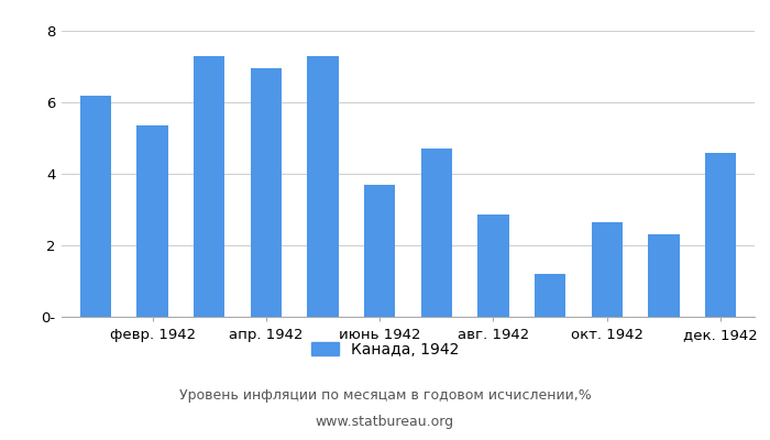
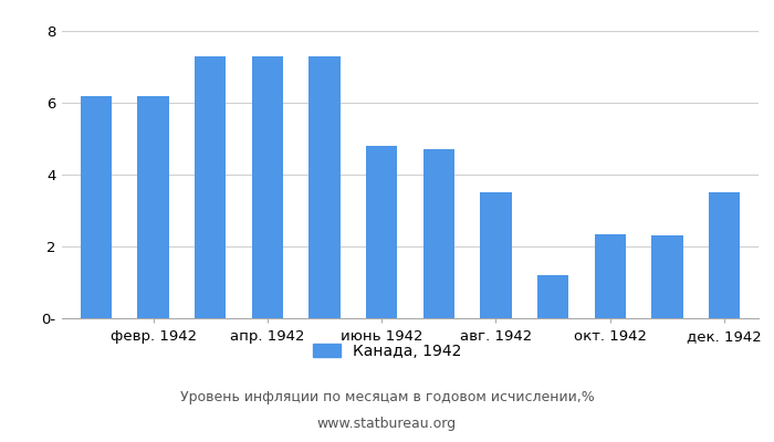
февр. 1942: 5.35 -> 6.20
апр. 1942: 6.95 -> 7.30
июнь 1942: 3.70 -> 4.80
авг. 1942: 2.85 -> 3.50
окт. 1942: 2.65 -> 2.35
дек. 1942: 4.60 -> 3.50
